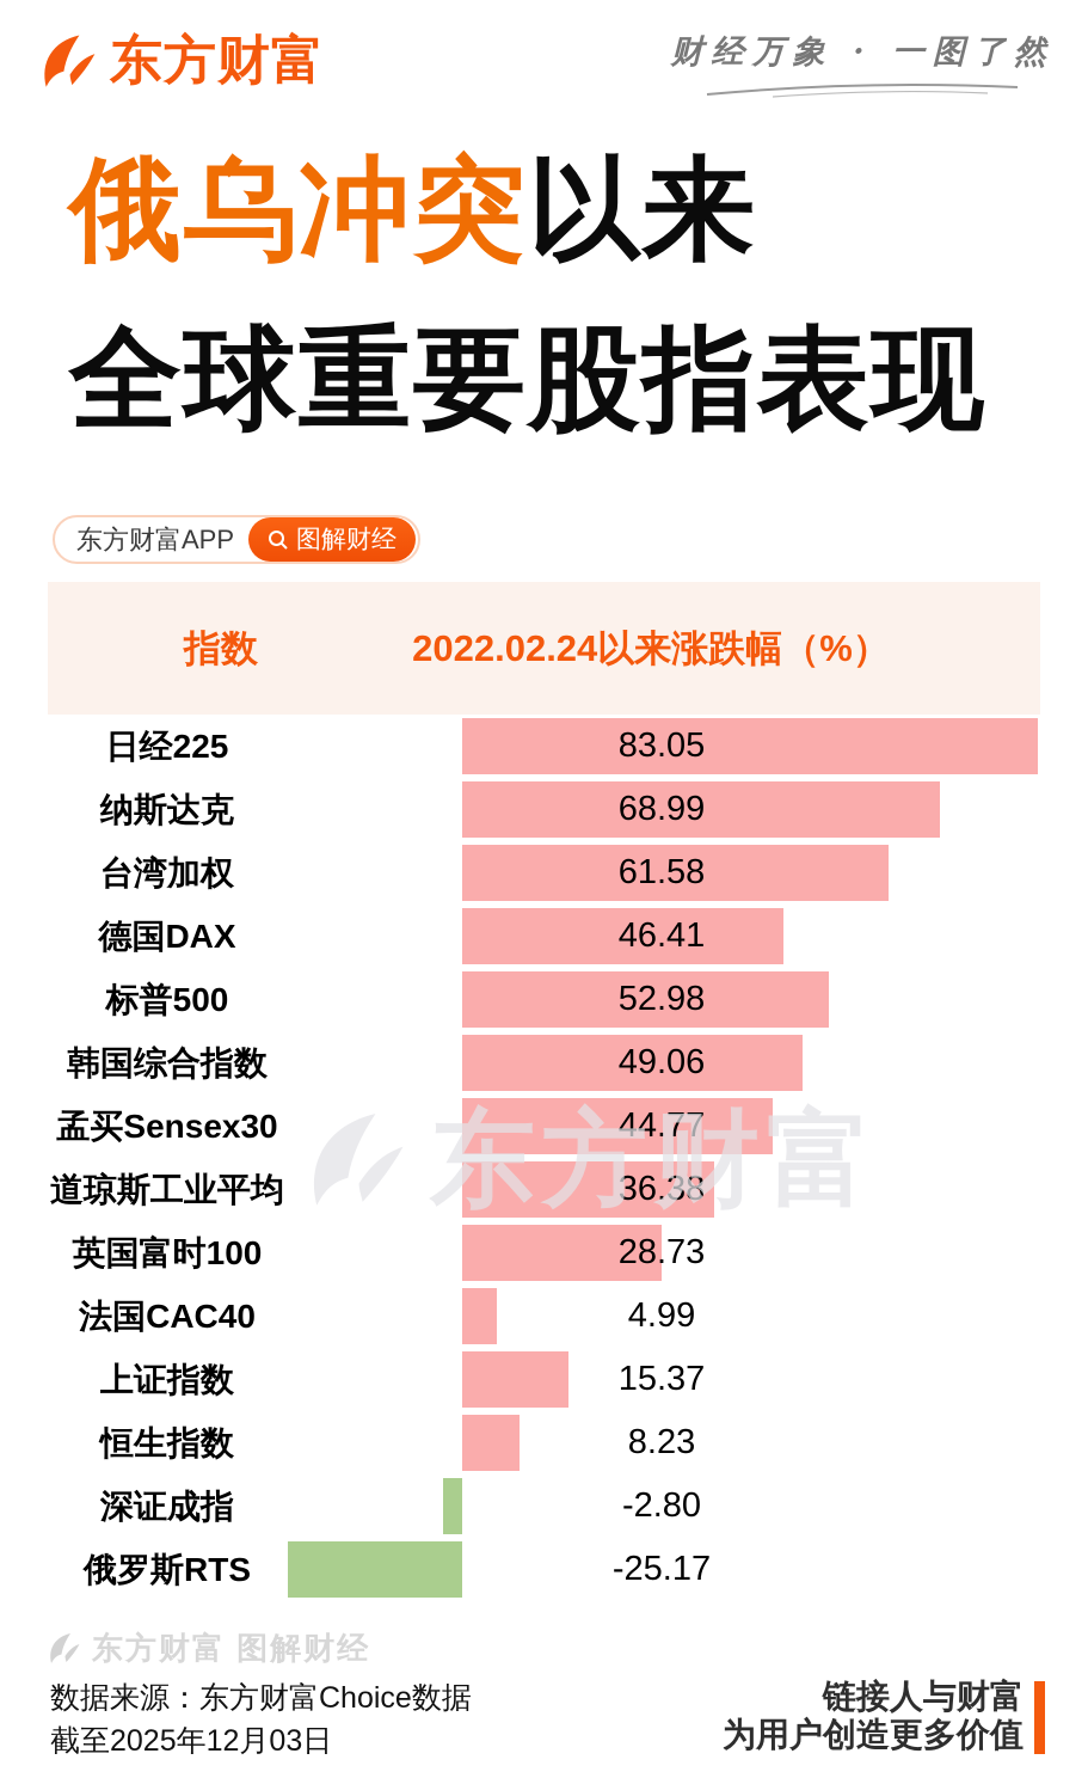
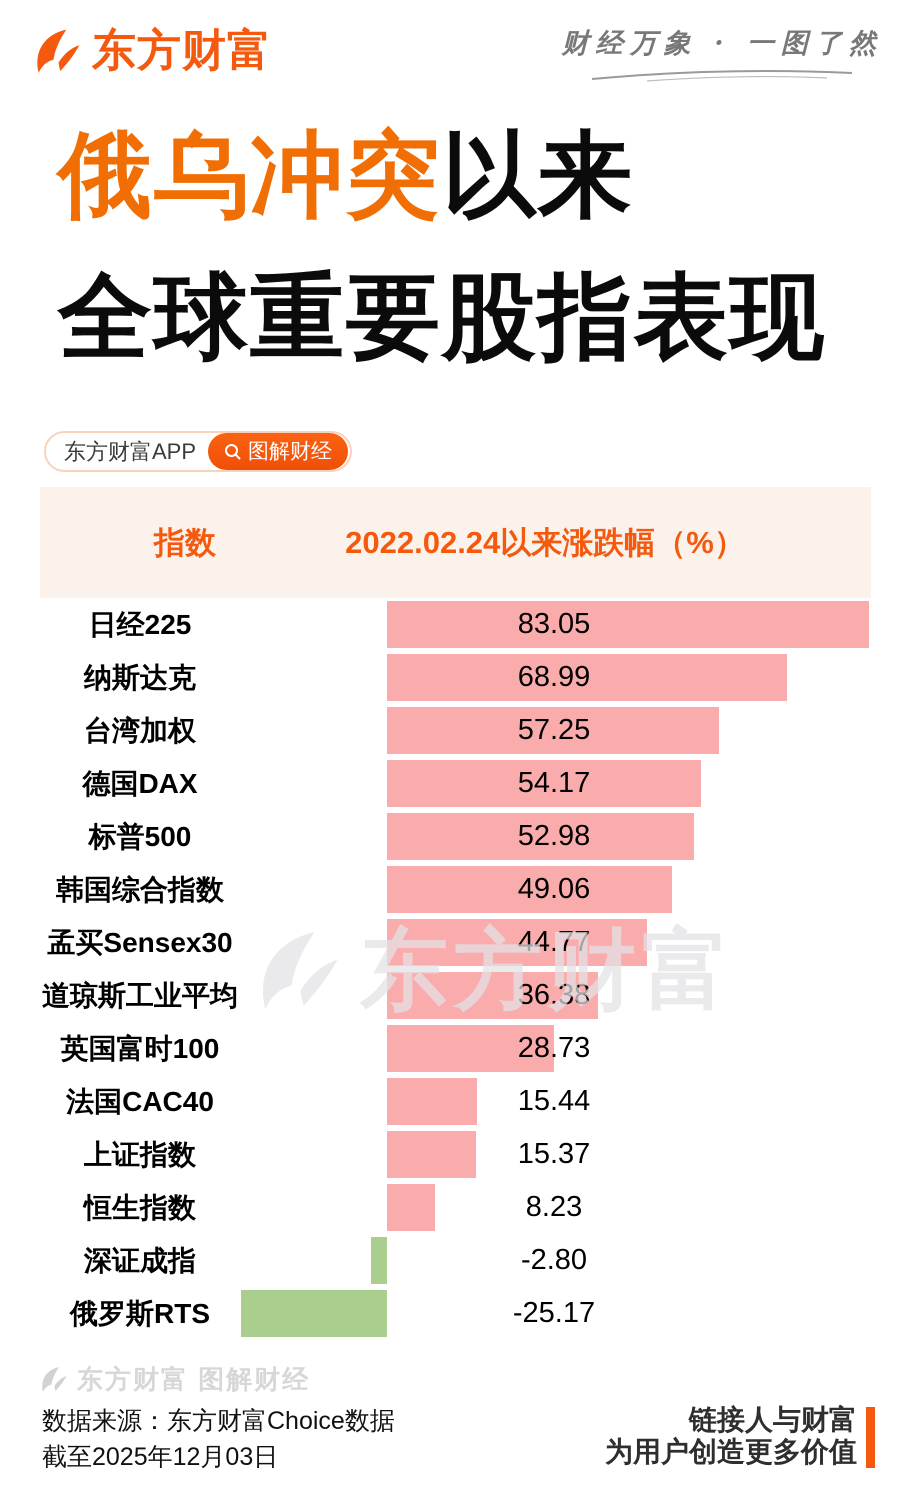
台湾加权: 61.58 -> 57.25
德国DAX: 46.41 -> 54.17
法国CAC40: 4.99 -> 15.44
